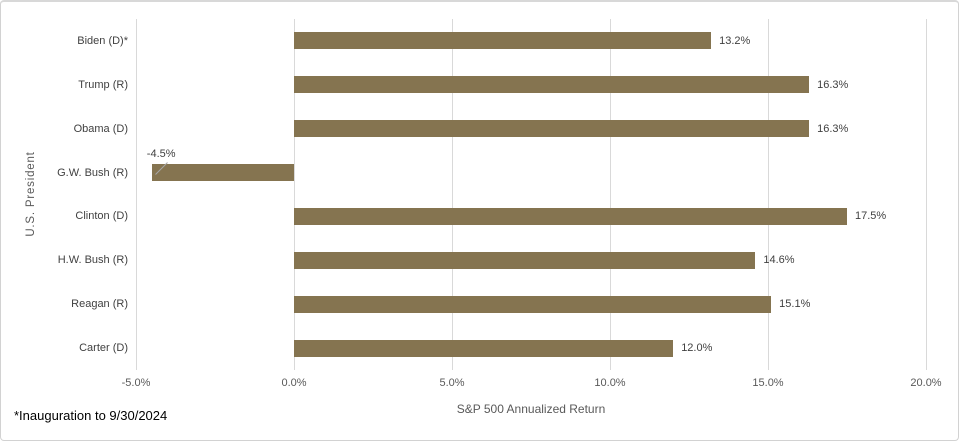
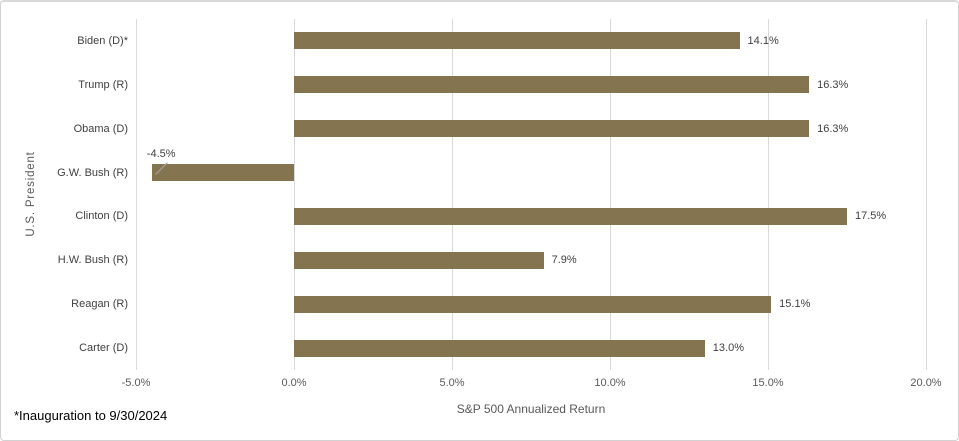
Biden (D)*: 13.2% -> 14.1%
H.W. Bush (R): 14.6% -> 7.9%
Carter (D): 12.0% -> 13.0%
